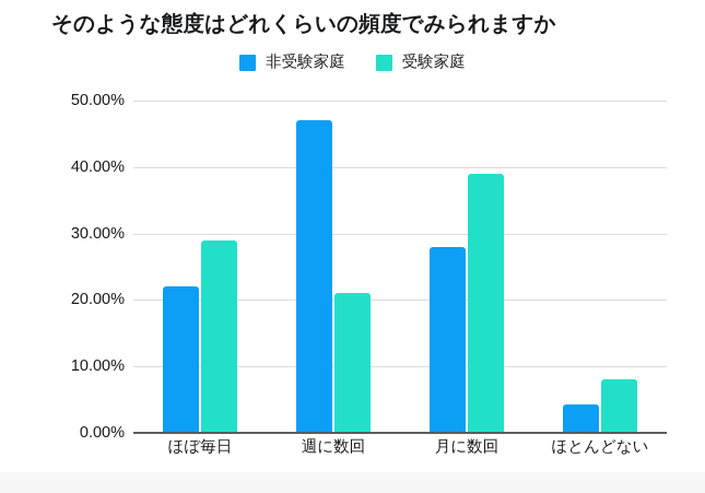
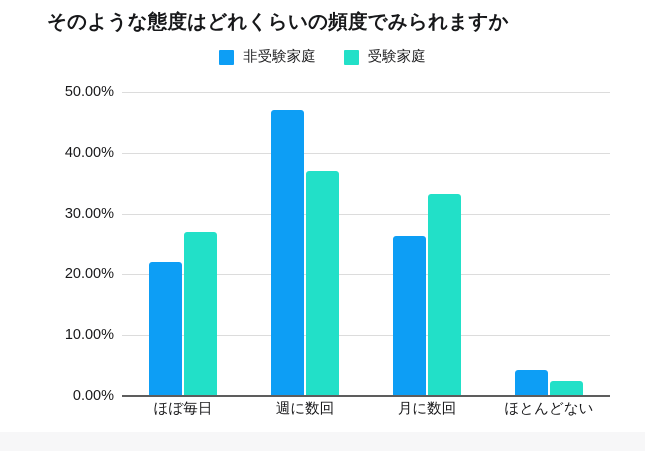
受験家庭/ほぼ毎日: 29% -> 27%
受験家庭/週に数回: 21% -> 37%
非受験家庭/月に数回: 28% -> 26%
受験家庭/月に数回: 39% -> 33%
受験家庭/ほとんどない: 8% -> 2%
